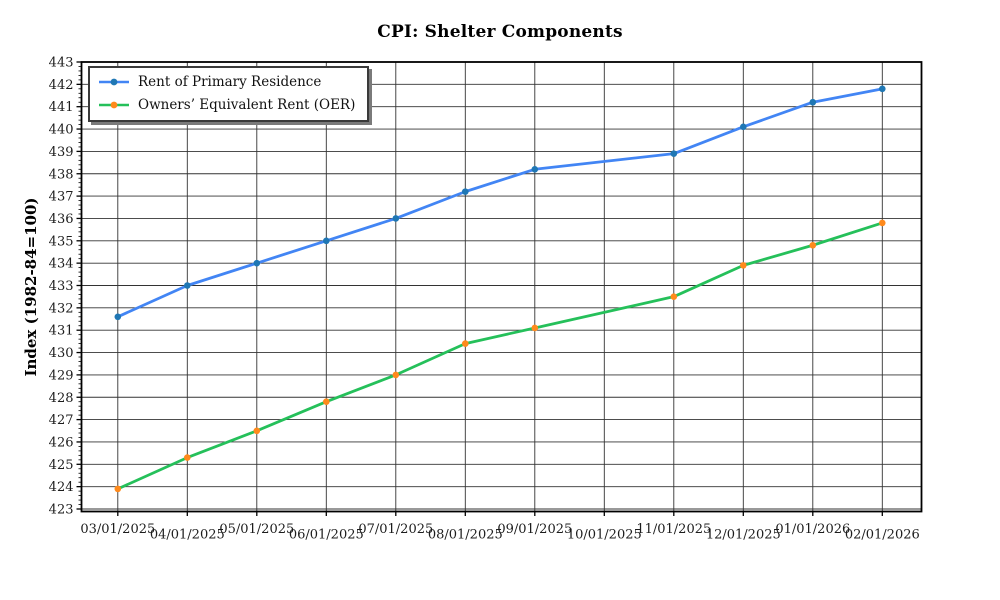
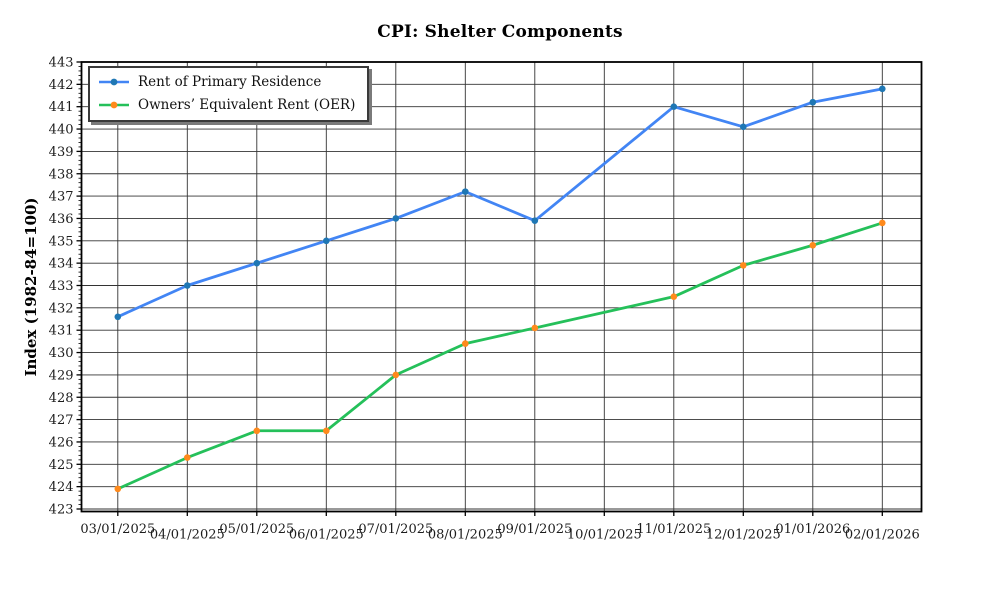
Owners’ Equivalent Rent (OER)/06/01/2025: 427.8 -> 426.5
Rent of Primary Residence/09/01/2025: 438.2 -> 435.9
Rent of Primary Residence/11/01/2025: 438.9 -> 441.0
